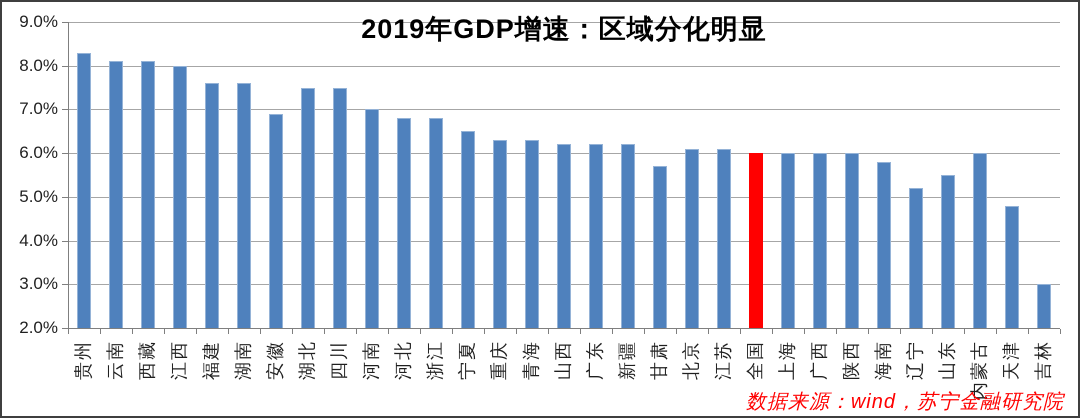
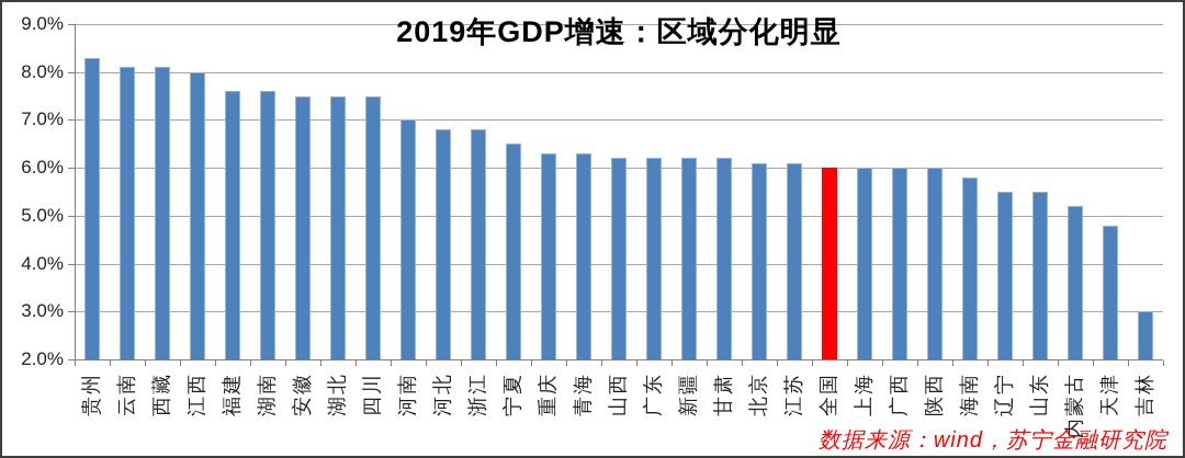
安徽: 6.9% -> 7.5%
甘肃: 5.7% -> 6.2%
辽宁: 5.2% -> 5.5%
内蒙古: 6.0% -> 5.2%
